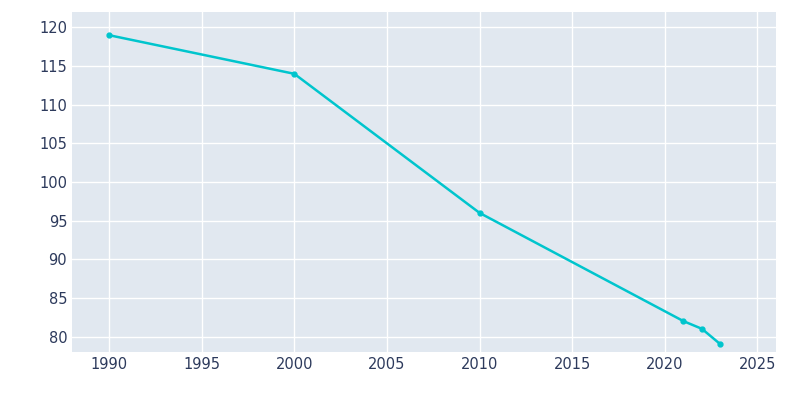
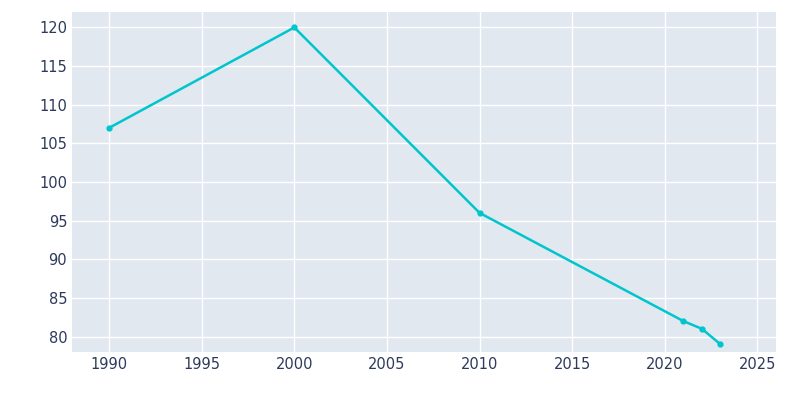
1990: 119 -> 107
2000: 114 -> 120
